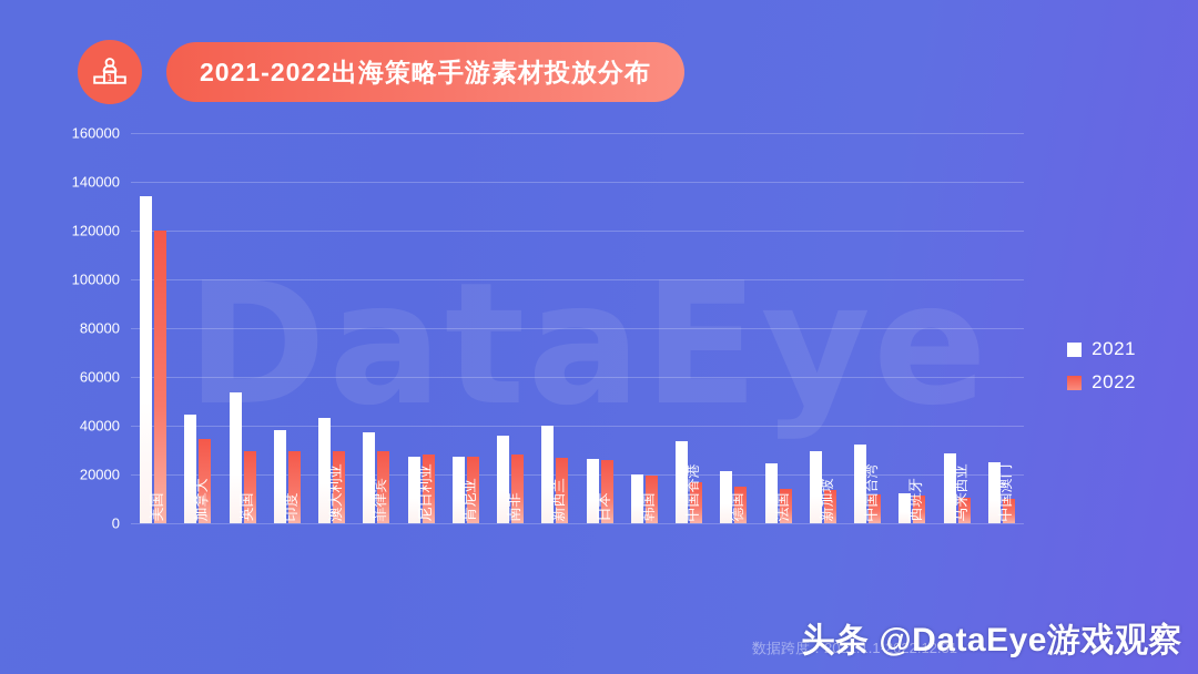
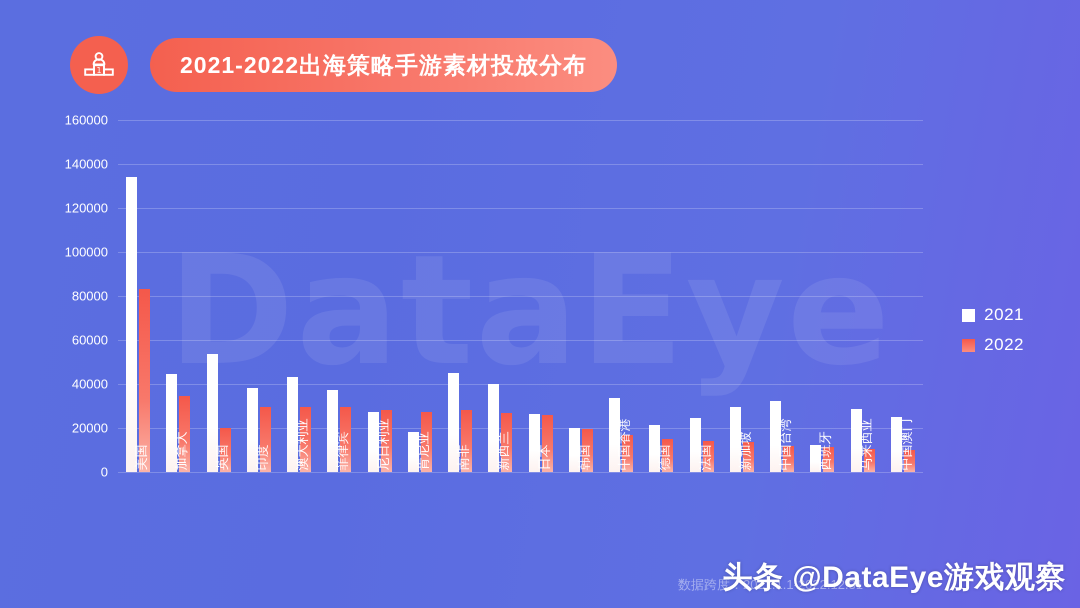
2022/美国: 120000 -> 83000
2022/英国: 30000 -> 20000
2021/肯尼亚: 28000 -> 18000
2021/南非: 36000 -> 45000
